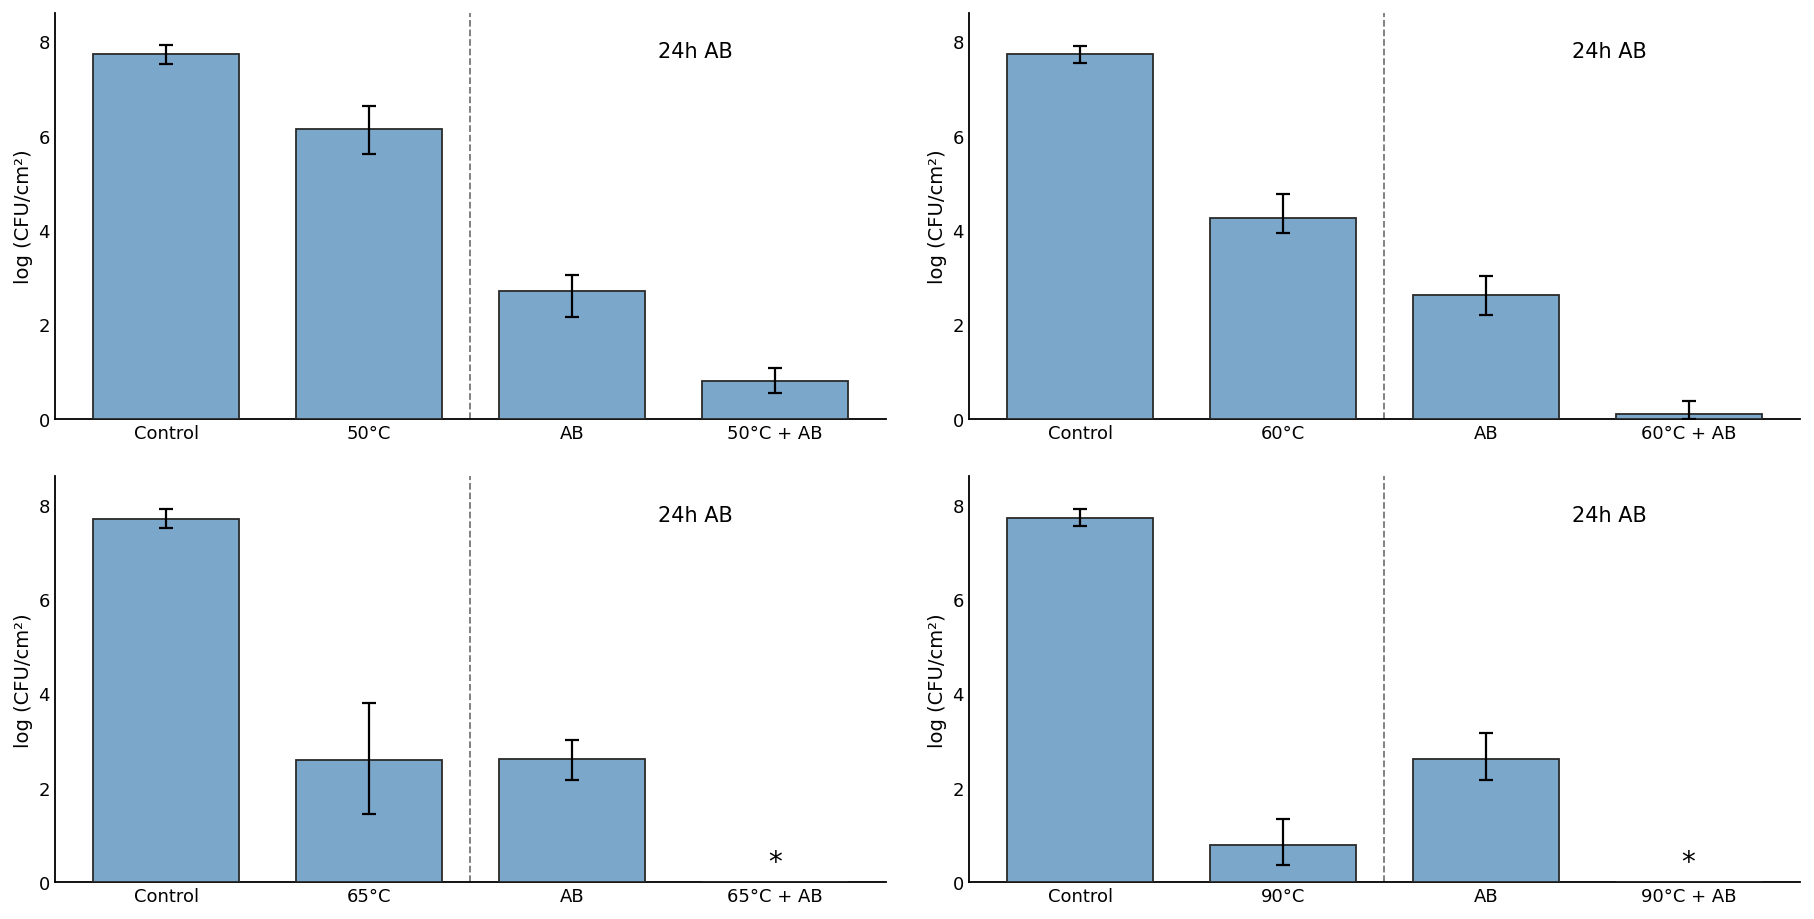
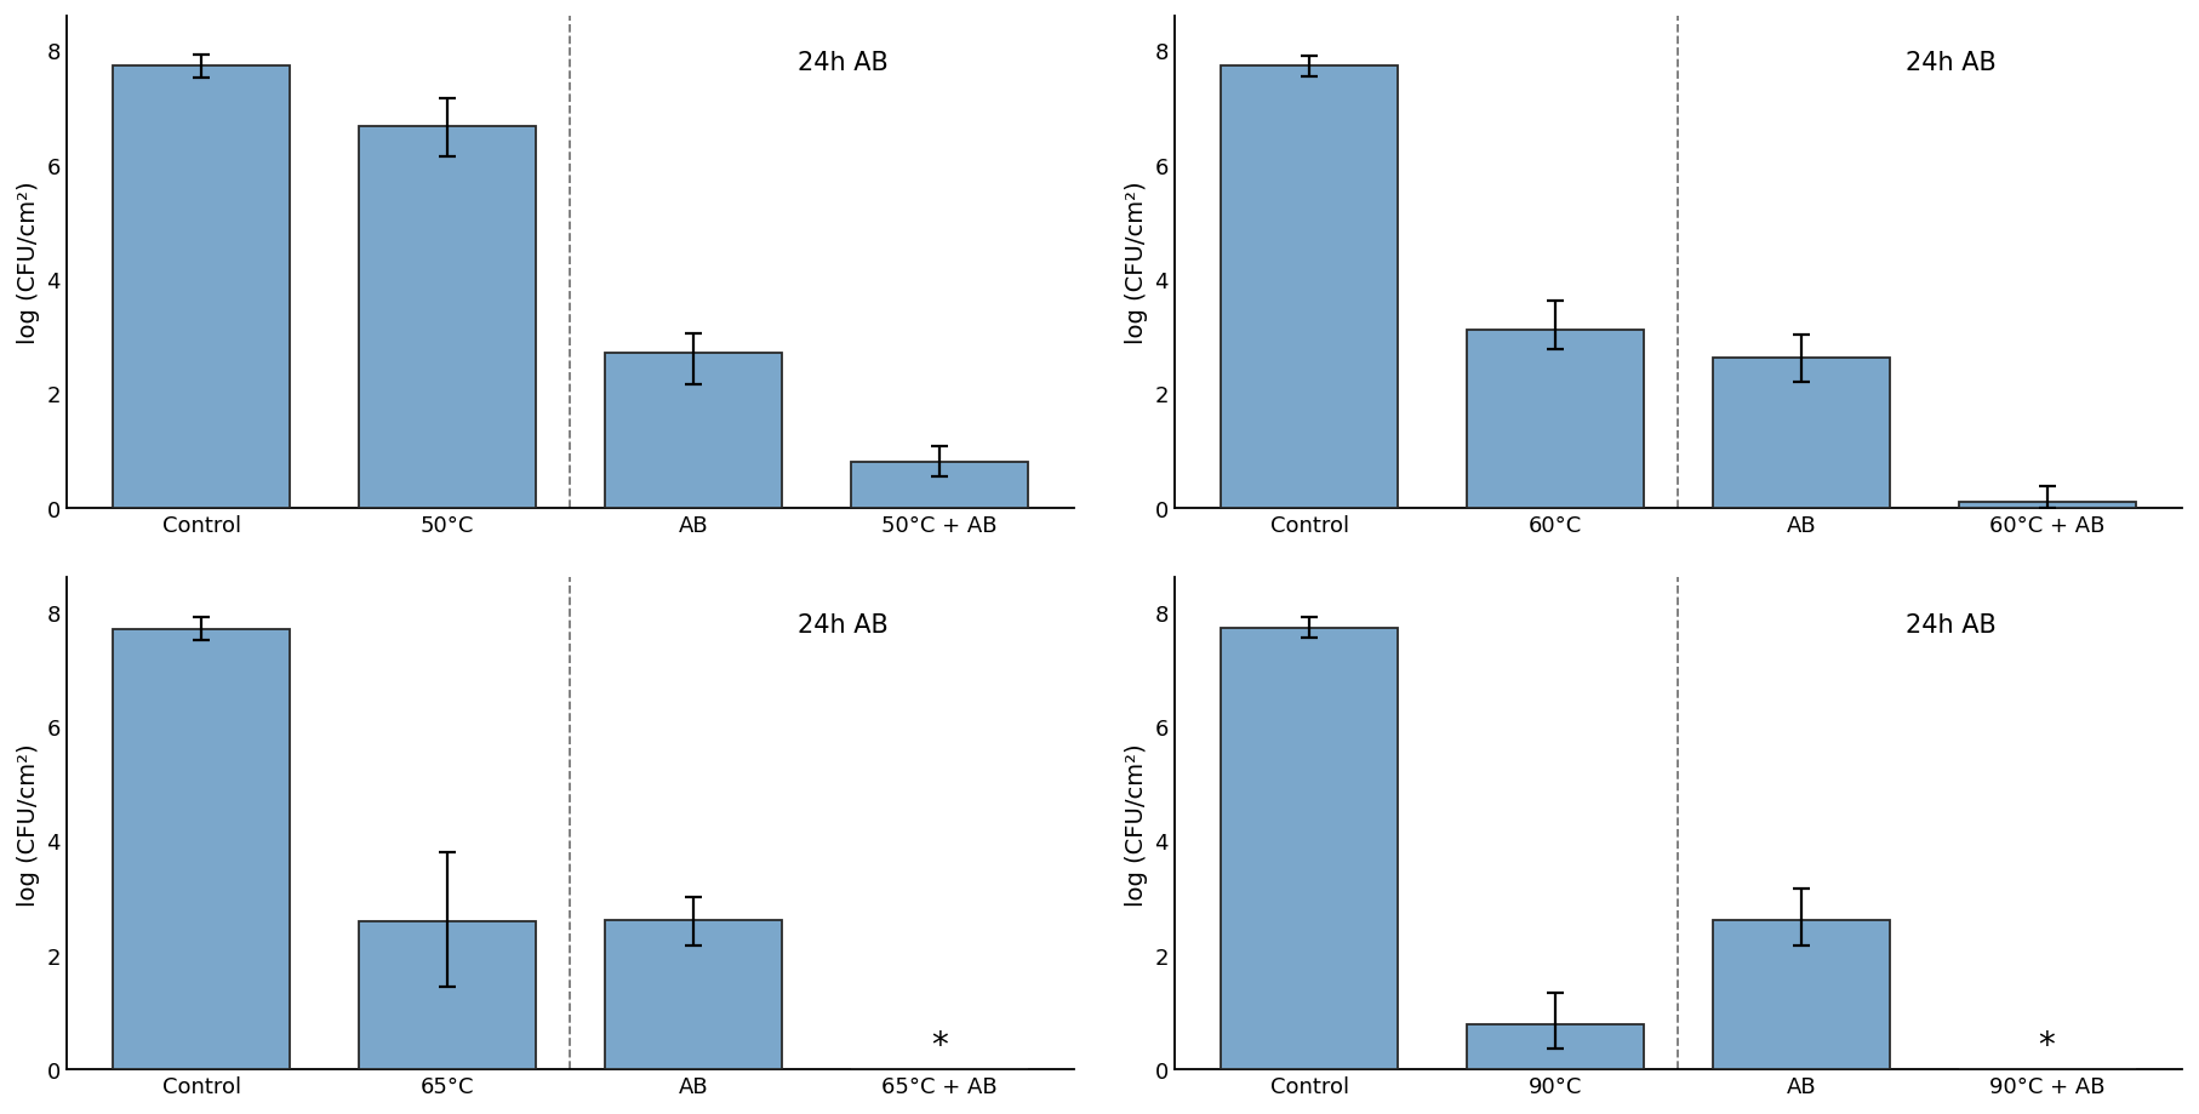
50°C: 6.15 -> 6.68
60°C: 4.25 -> 3.10
